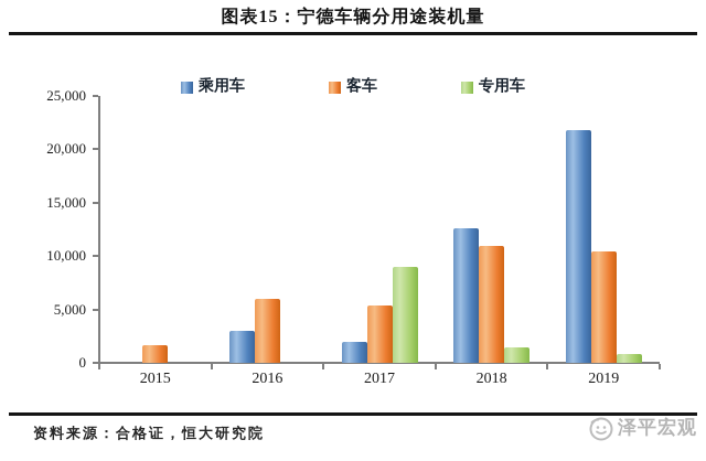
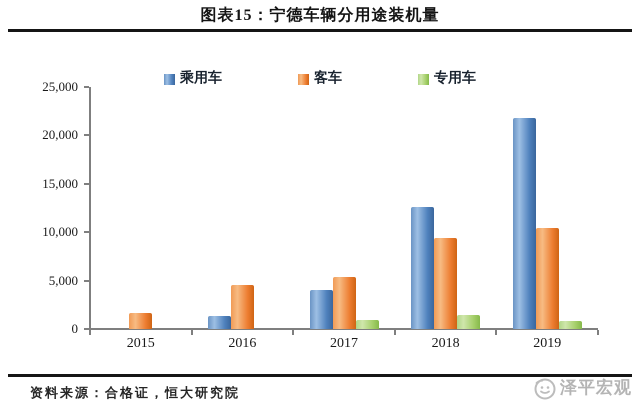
乘用车/2016: 3000 -> 1000
客车/2016: 6000 -> 5000
乘用车/2017: 2000 -> 4000
专用车/2017: 9000 -> 1000
客车/2018: 11000 -> 9000
